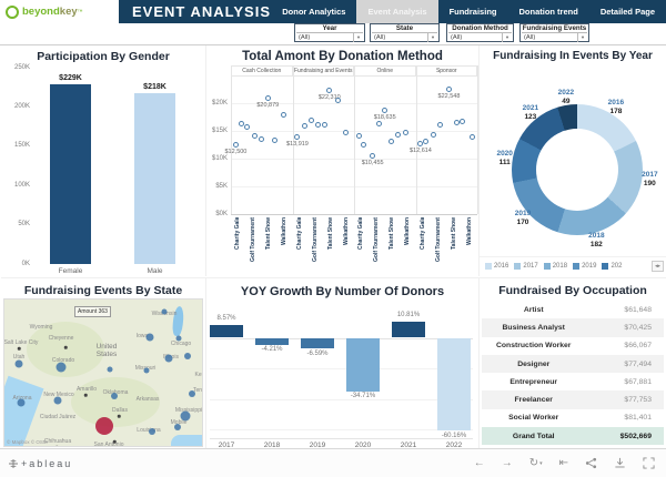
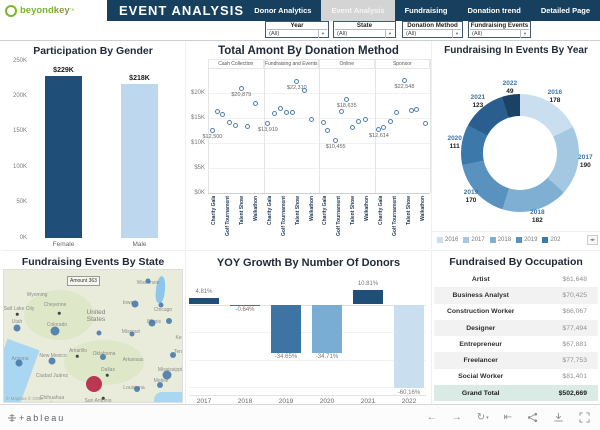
YOY Growth By Number Of Donors/2017: 8.57% -> 4.81%
YOY Growth By Number Of Donors/2018: -4.21% -> -0.64%
YOY Growth By Number Of Donors/2019: -6.59% -> -34.65%
